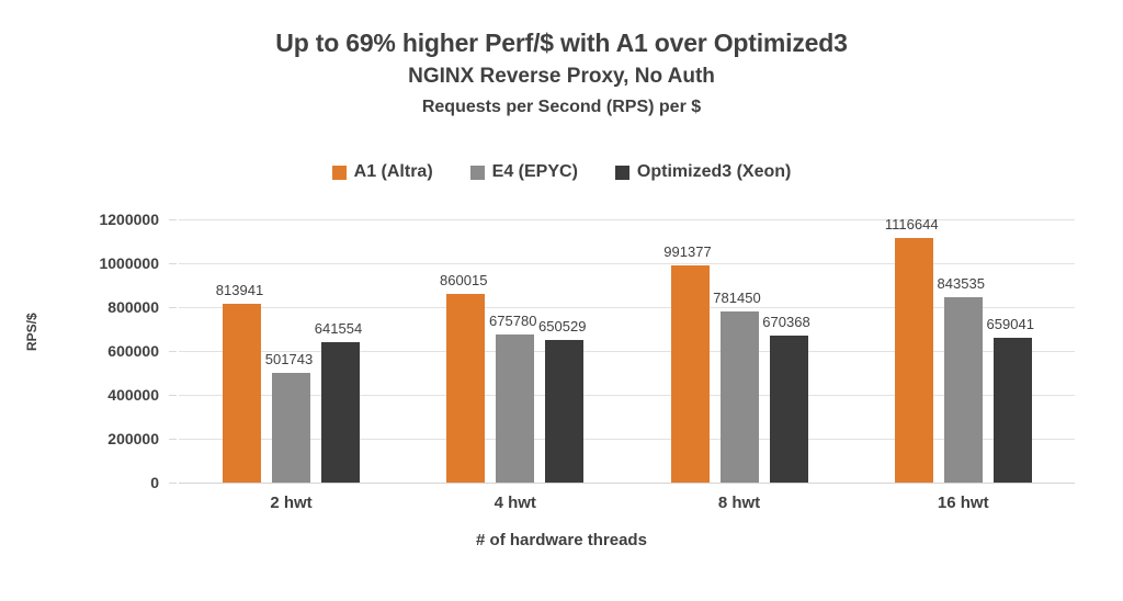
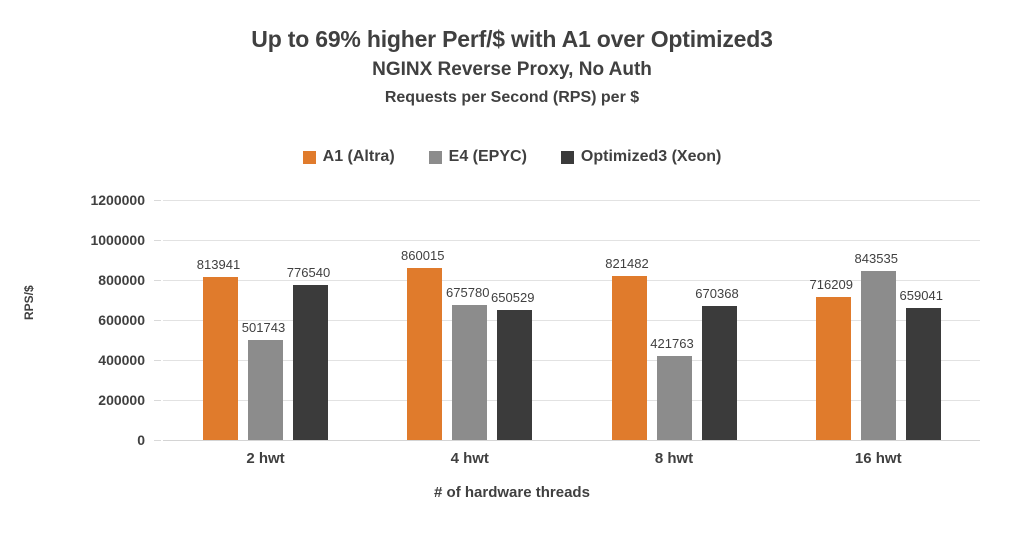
Optimized3 (Xeon)/2 hwt: 641554 -> 776540
A1 (Altra)/8 hwt: 991377 -> 821482
E4 (EPYC)/8 hwt: 781450 -> 421763
A1 (Altra)/16 hwt: 1116644 -> 716209
